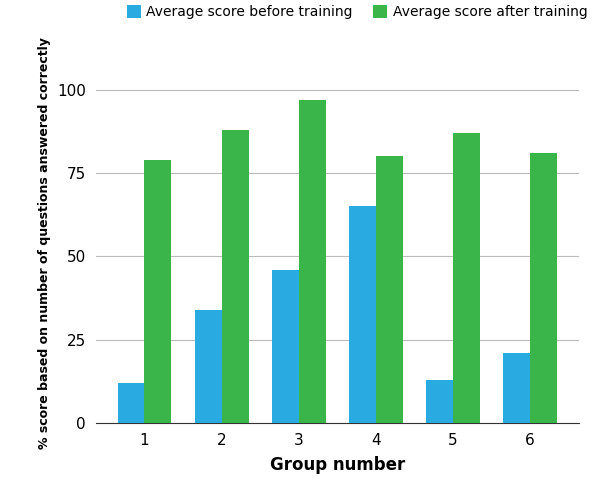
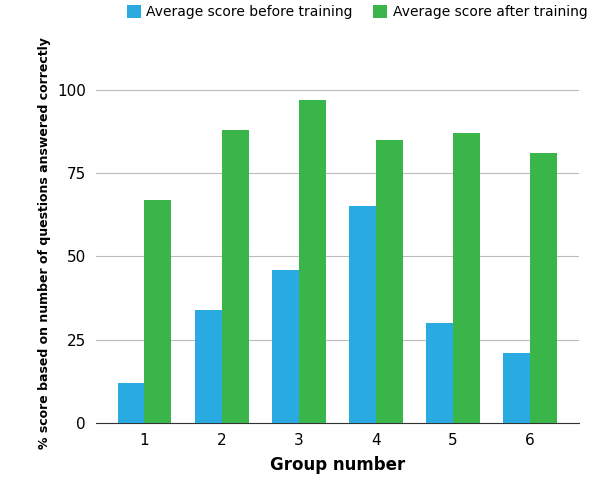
Average score after training/1: 79 -> 67
Average score after training/4: 80 -> 85
Average score before training/5: 13 -> 30
